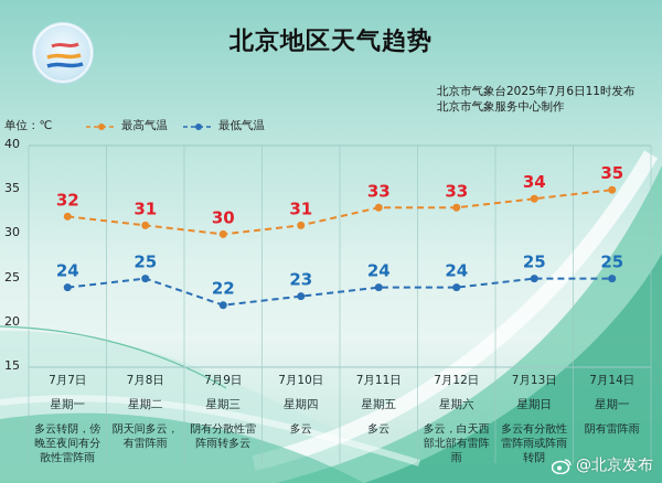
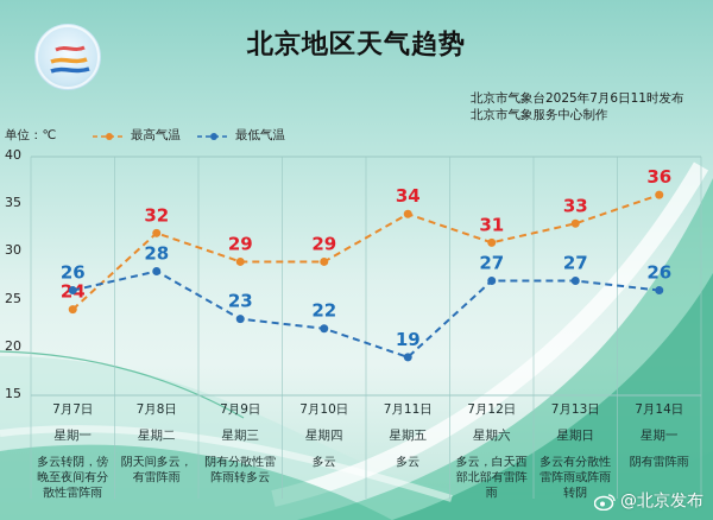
最高气温/7月7日: 32 -> 24
最低气温/7月7日: 24 -> 26
最高气温/7月8日: 31 -> 32
最低气温/7月8日: 25 -> 28
最高气温/7月9日: 30 -> 29
最低气温/7月9日: 22 -> 23
最高气温/7月10日: 31 -> 29
最低气温/7月10日: 23 -> 22
最高气温/7月11日: 33 -> 34
最低气温/7月11日: 24 -> 19
最高气温/7月12日: 33 -> 31
最低气温/7月12日: 24 -> 27
最高气温/7月13日: 34 -> 33
最低气温/7月13日: 25 -> 27
最高气温/7月14日: 35 -> 36
最低气温/7月14日: 25 -> 26
